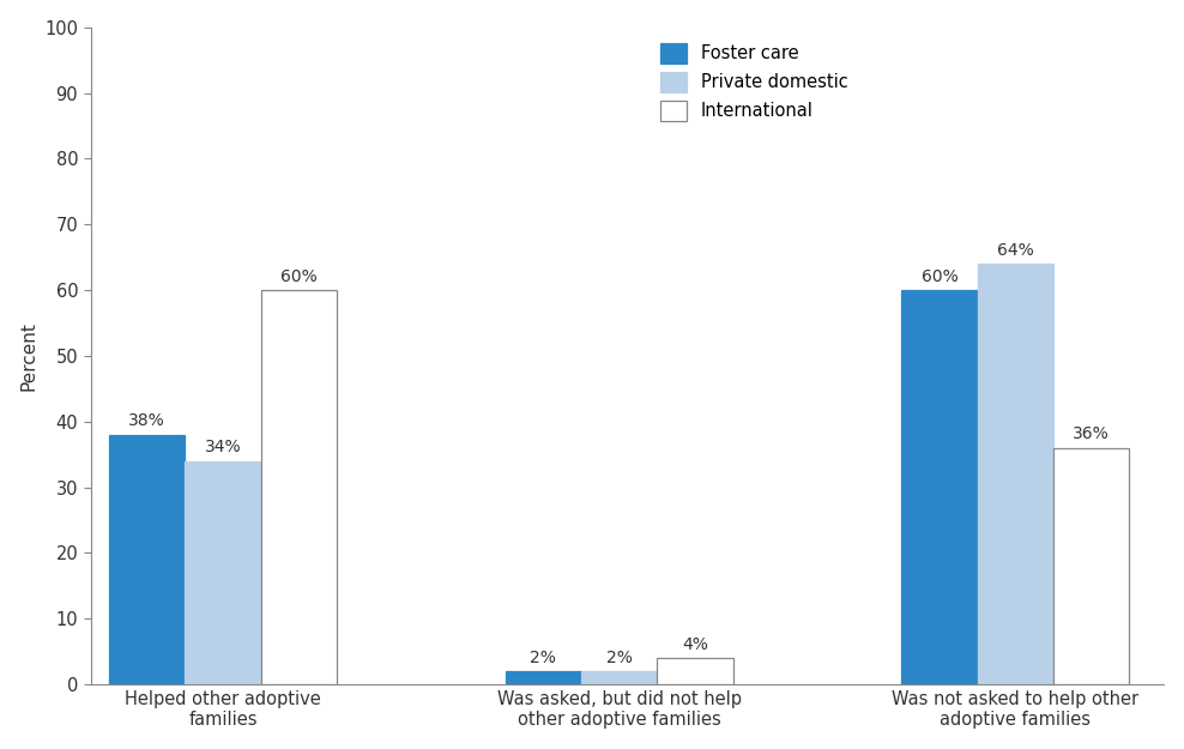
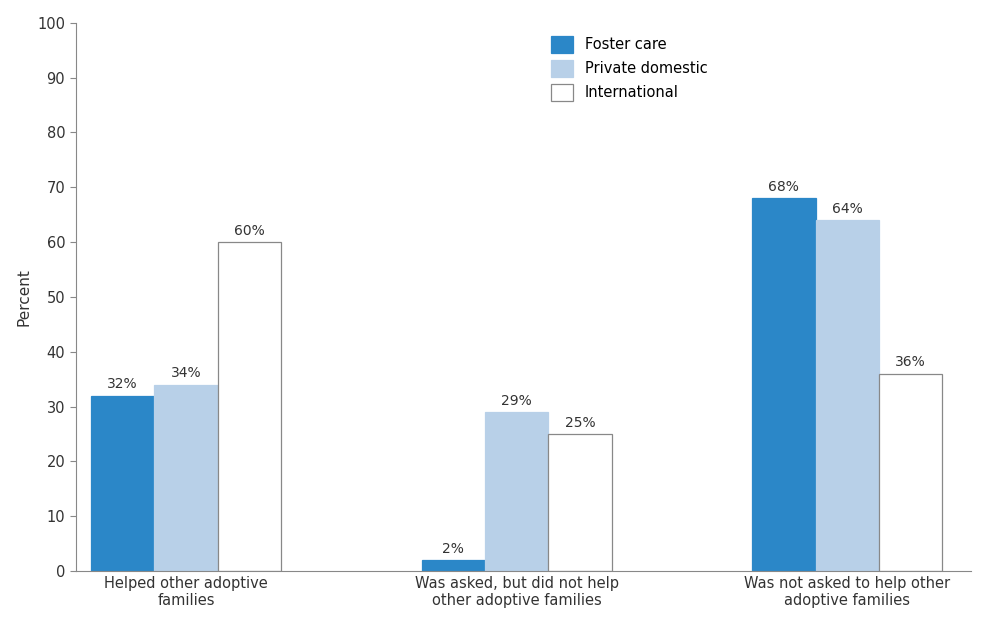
Foster care/Helped other adoptive families: 38% -> 32%
Private domestic/Was asked, but did not help other adoptive families: 2% -> 29%
International/Was asked, but did not help other adoptive families: 4% -> 25%
Foster care/Was not asked to help other adoptive families: 60% -> 68%
